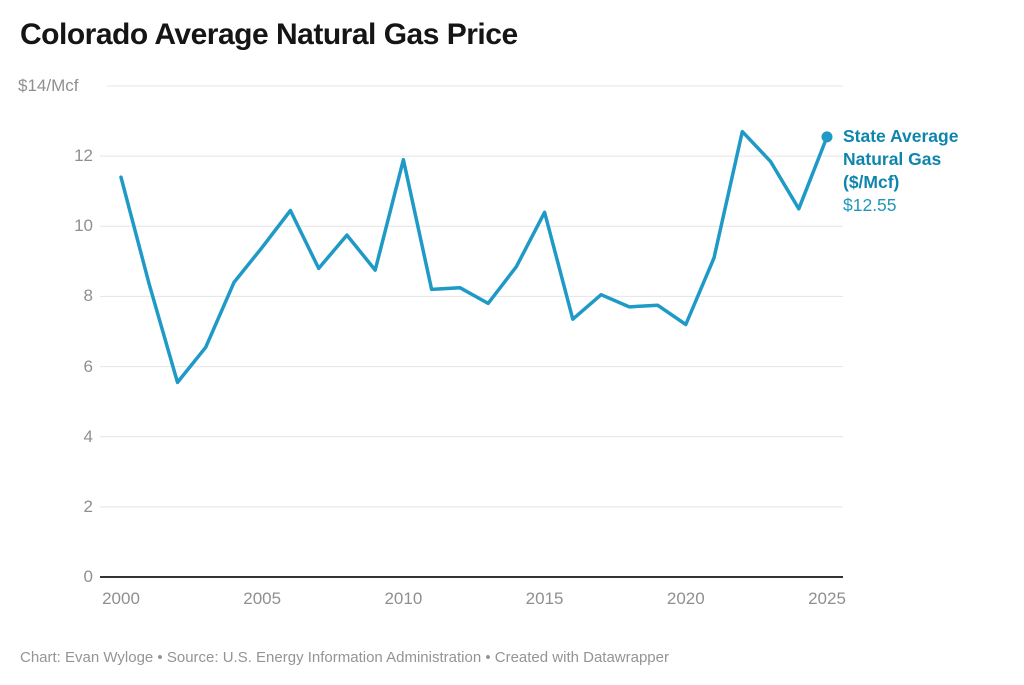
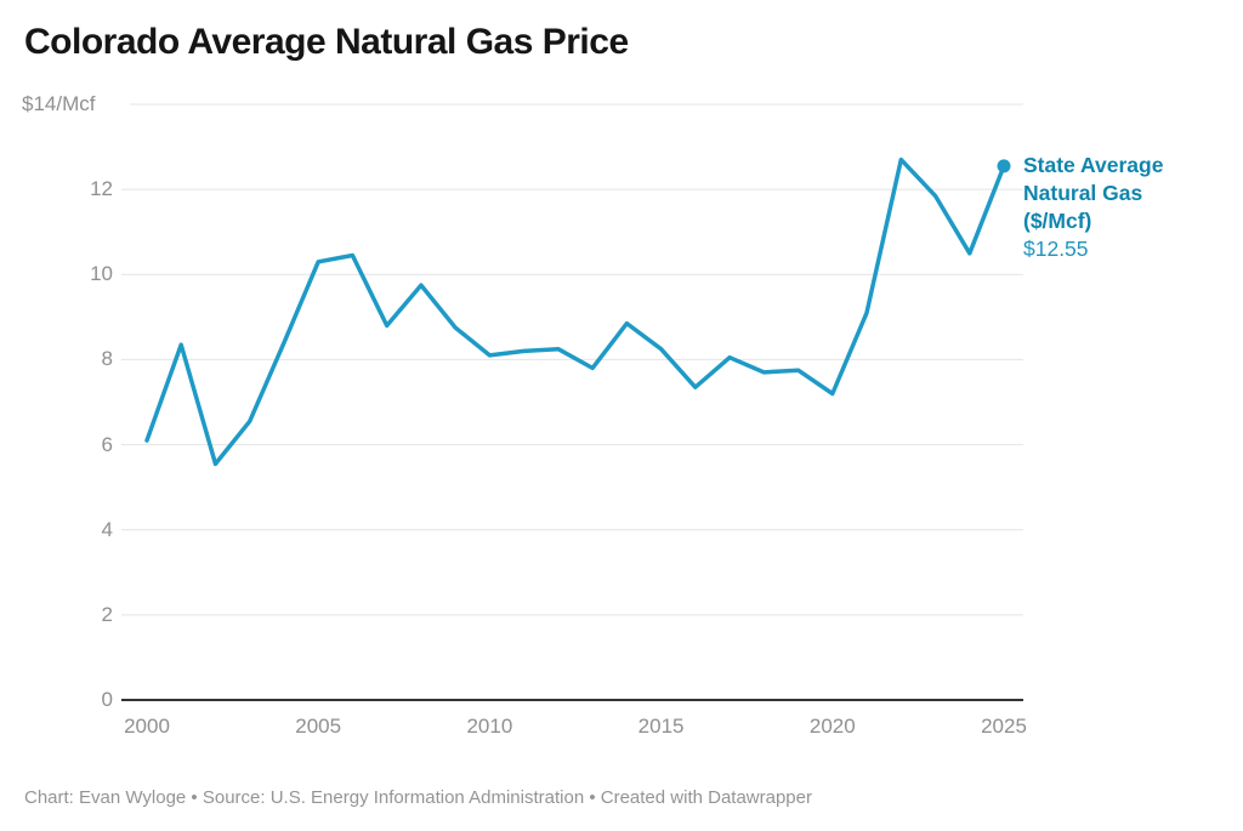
2000: 11.4 -> 6.1
2005: 9.4 -> 10.3
2010: 11.9 -> 8.1
2015: 10.4 -> 8.2
